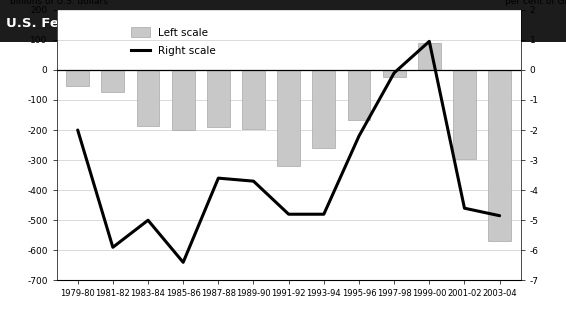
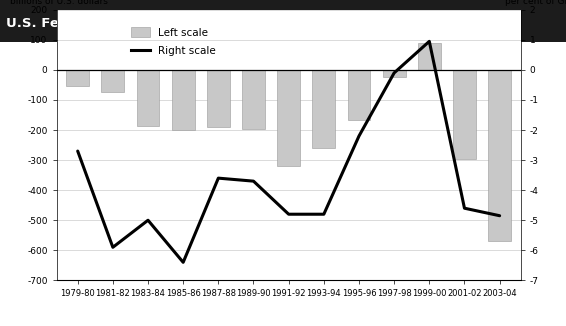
Right scale/1979-80: -2.00 -> -2.70
